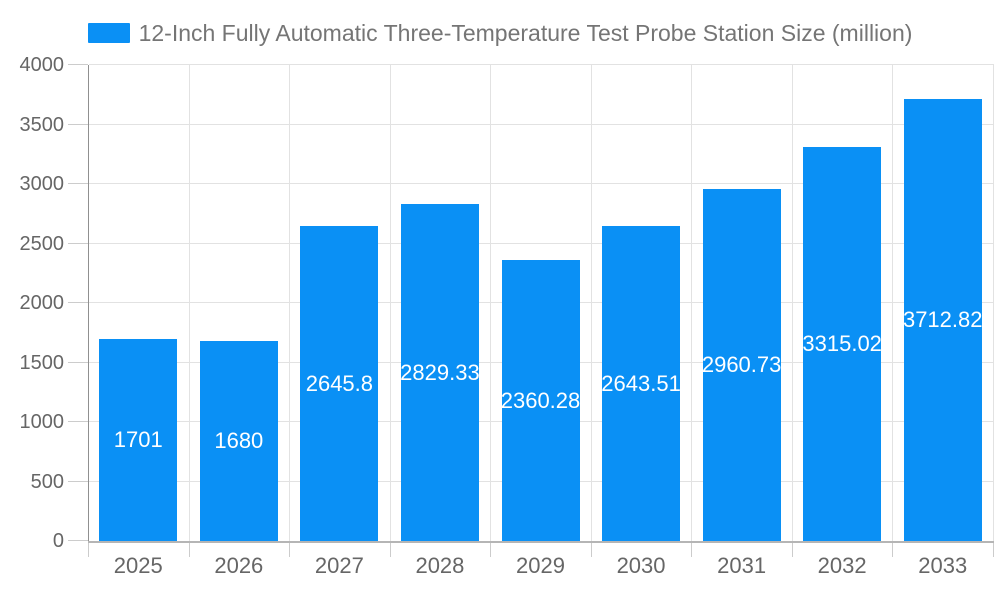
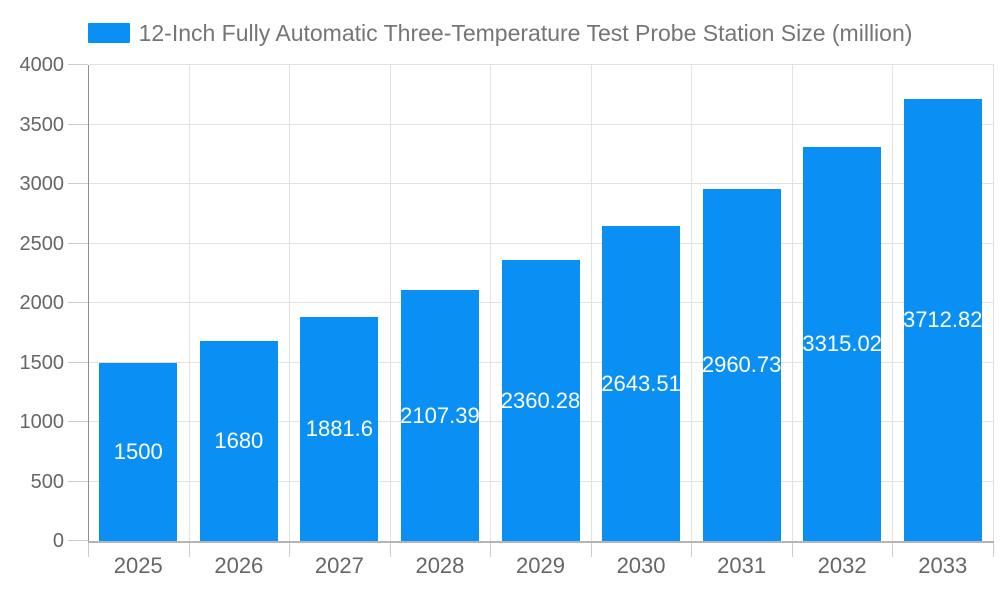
2025: 1701 -> 1500
2027: 2645.8 -> 1881.6
2028: 2829.33 -> 2107.39
